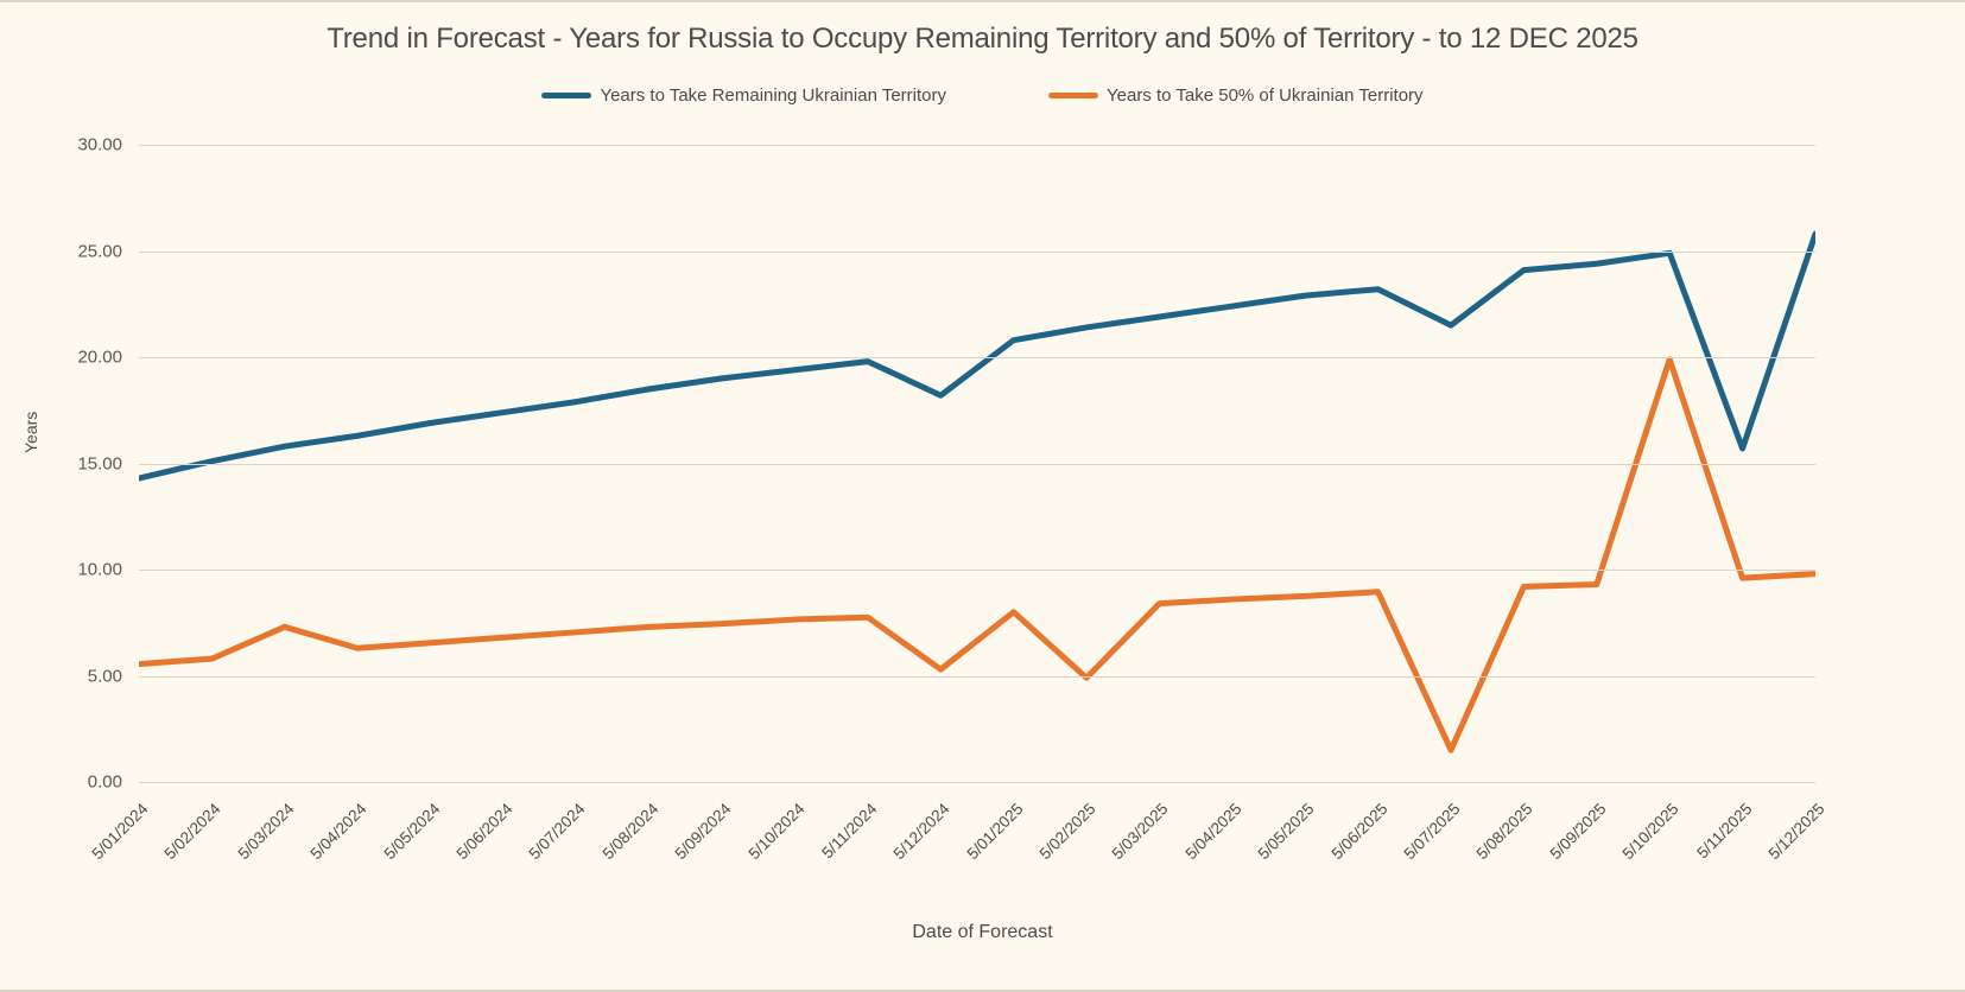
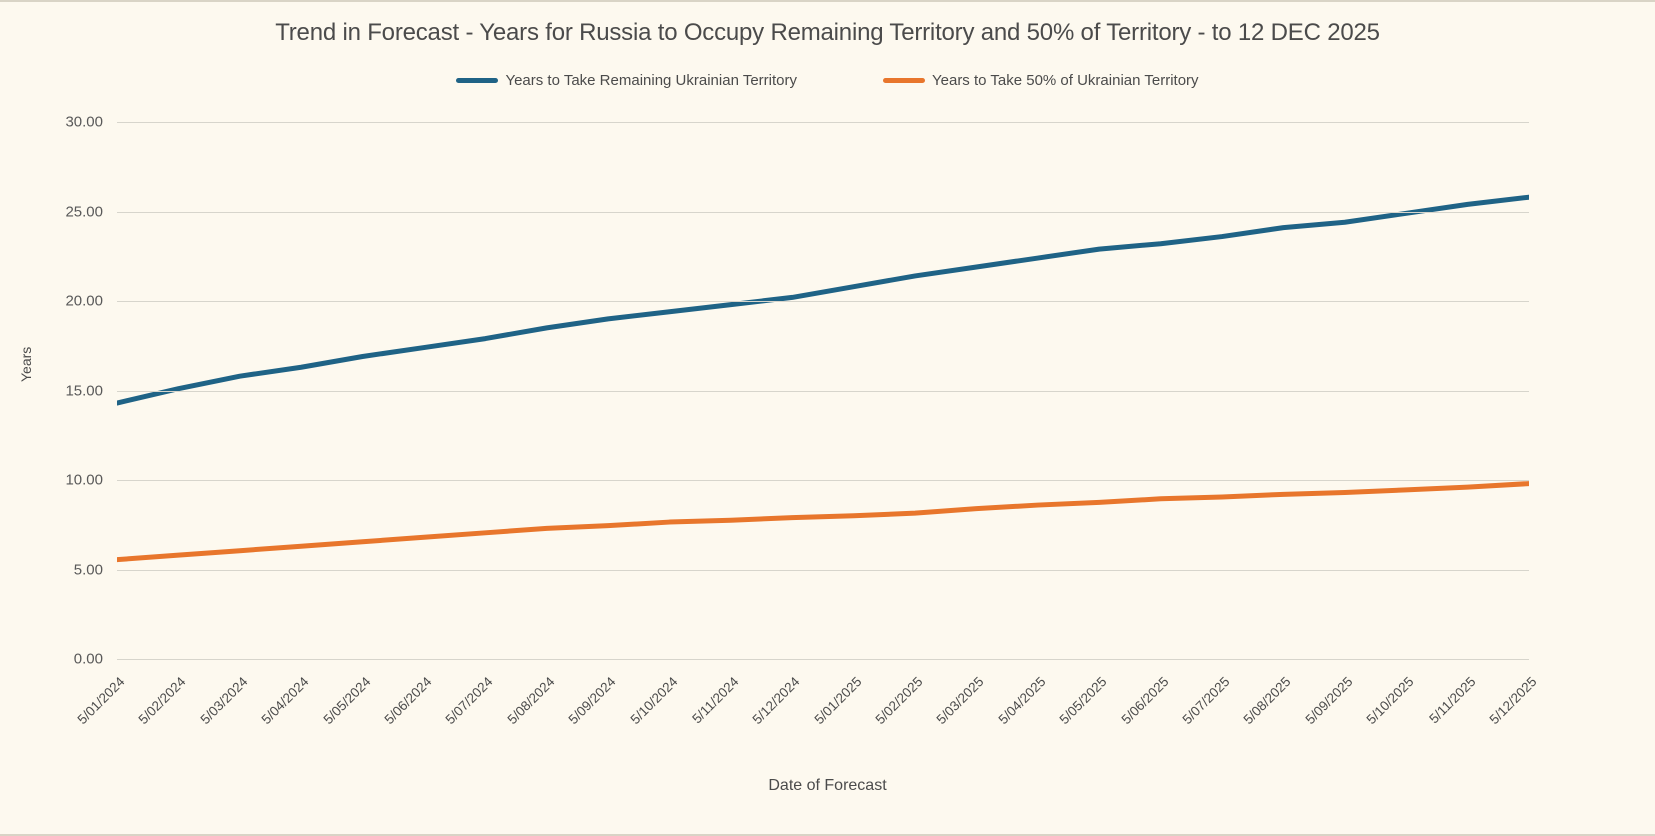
Years to Take 50% of Ukrainian Territory/5/03/2024: 7.3 -> 6.0
Years to Take Remaining Ukrainian Territory/5/12/2024: 18.2 -> 20.2
Years to Take 50% of Ukrainian Territory/5/12/2024: 5.3 -> 7.9
Years to Take 50% of Ukrainian Territory/5/02/2025: 4.9 -> 8.2
Years to Take Remaining Ukrainian Territory/5/07/2025: 21.5 -> 23.6
Years to Take 50% of Ukrainian Territory/5/07/2025: 1.5 -> 9.1
Years to Take 50% of Ukrainian Territory/5/10/2025: 19.9 -> 9.4
Years to Take Remaining Ukrainian Territory/5/11/2025: 15.7 -> 25.4
